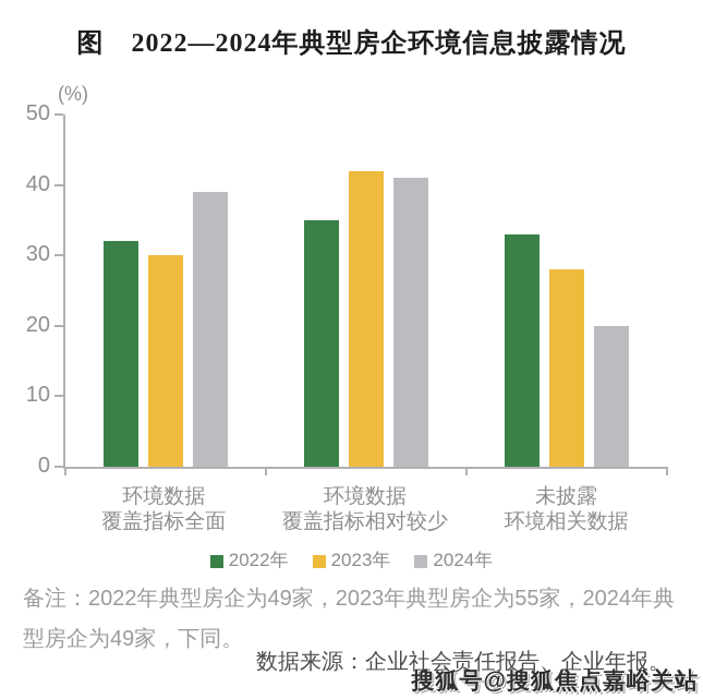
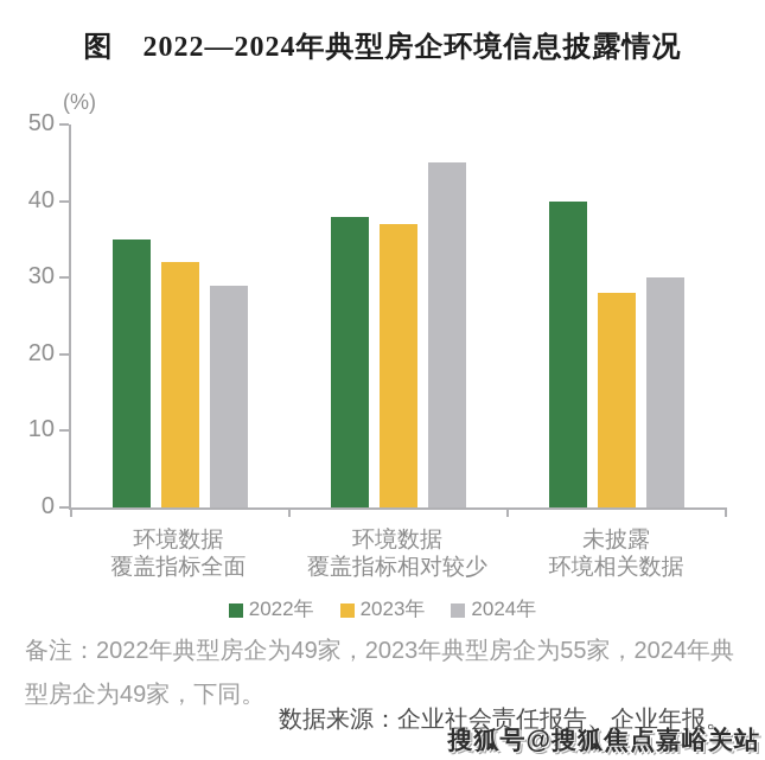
2022年/环境数据 覆盖指标全面: 32 -> 35
2023年/环境数据 覆盖指标全面: 30 -> 32
2024年/环境数据 覆盖指标全面: 39 -> 29
2022年/环境数据 覆盖指标相对较少: 35 -> 38
2023年/环境数据 覆盖指标相对较少: 42 -> 37
2024年/环境数据 覆盖指标相对较少: 41 -> 45
2022年/未披露 环境相关数据: 33 -> 40
2024年/未披露 环境相关数据: 20 -> 30
